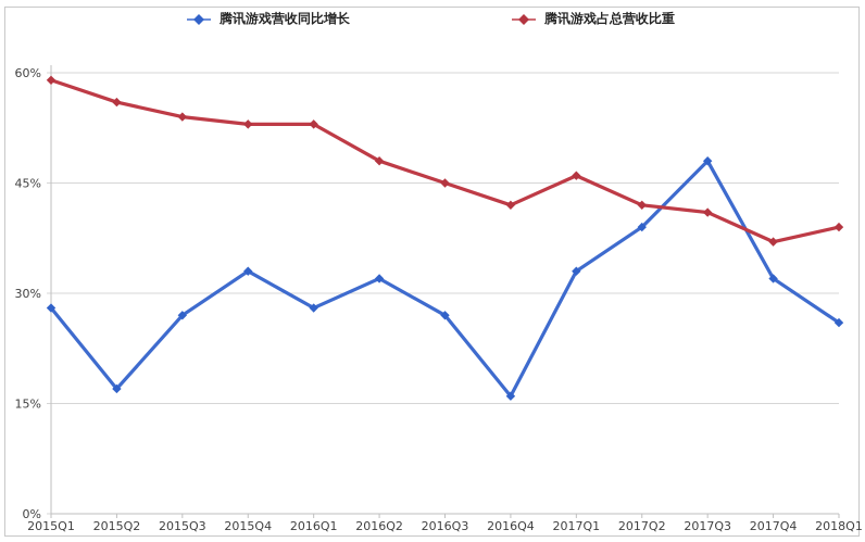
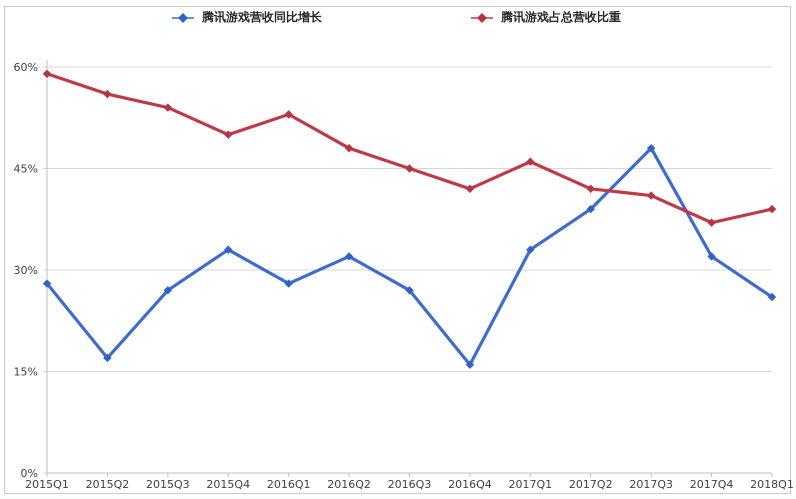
腾讯游戏占总营收比重/2015Q4: 53% -> 50%
